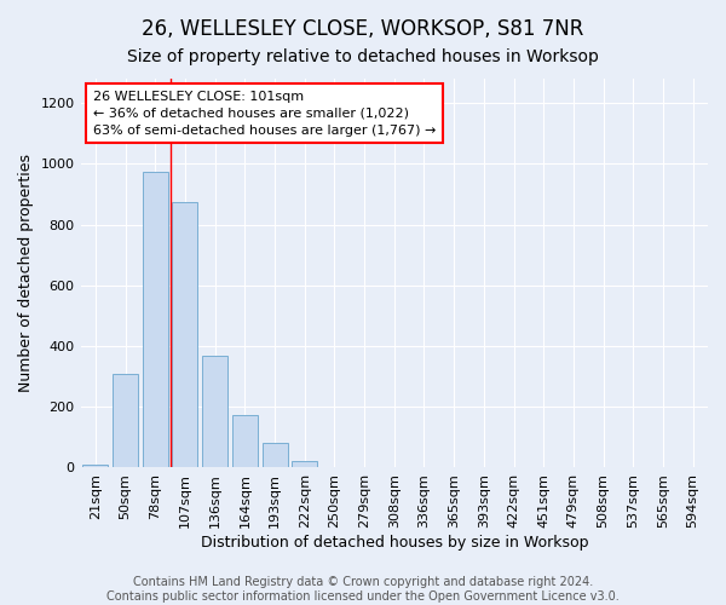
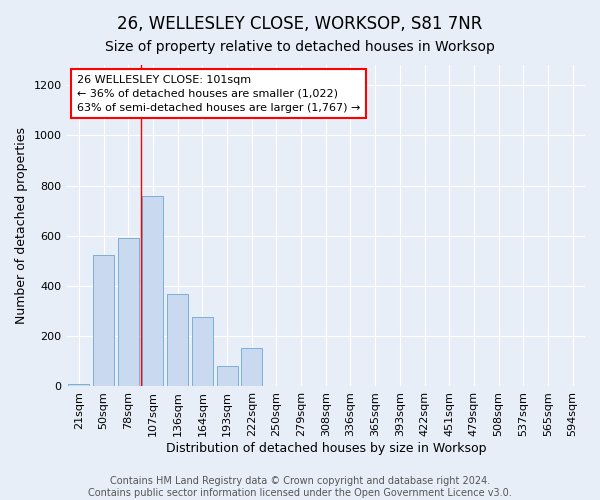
50sqm: 310 -> 525
78sqm: 975 -> 590
107sqm: 875 -> 760
164sqm: 175 -> 275
222sqm: 20 -> 155
